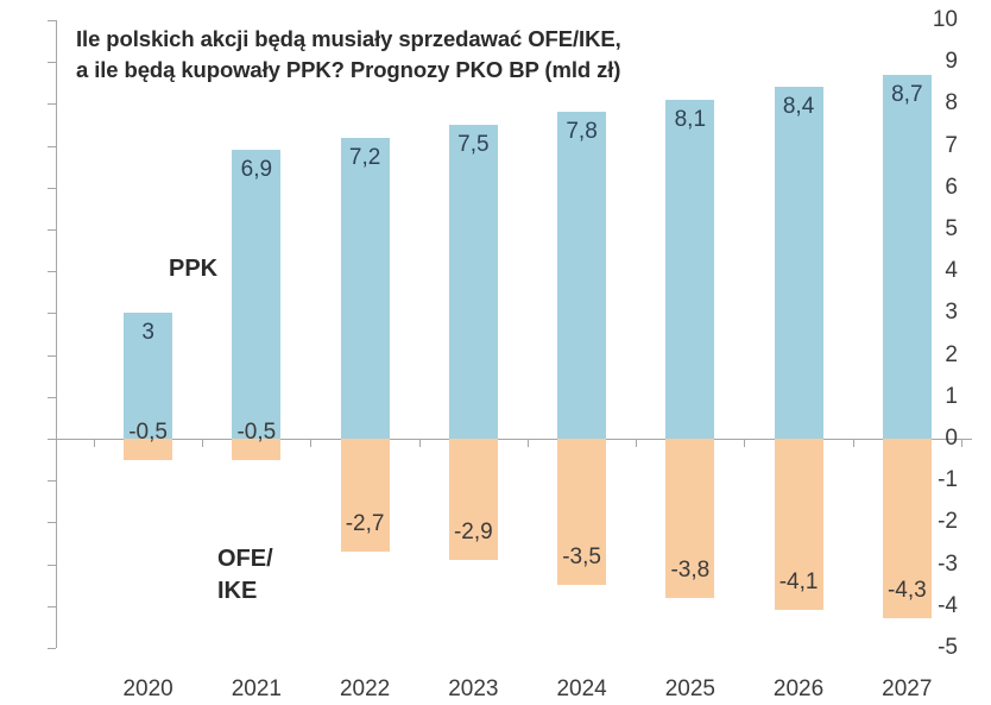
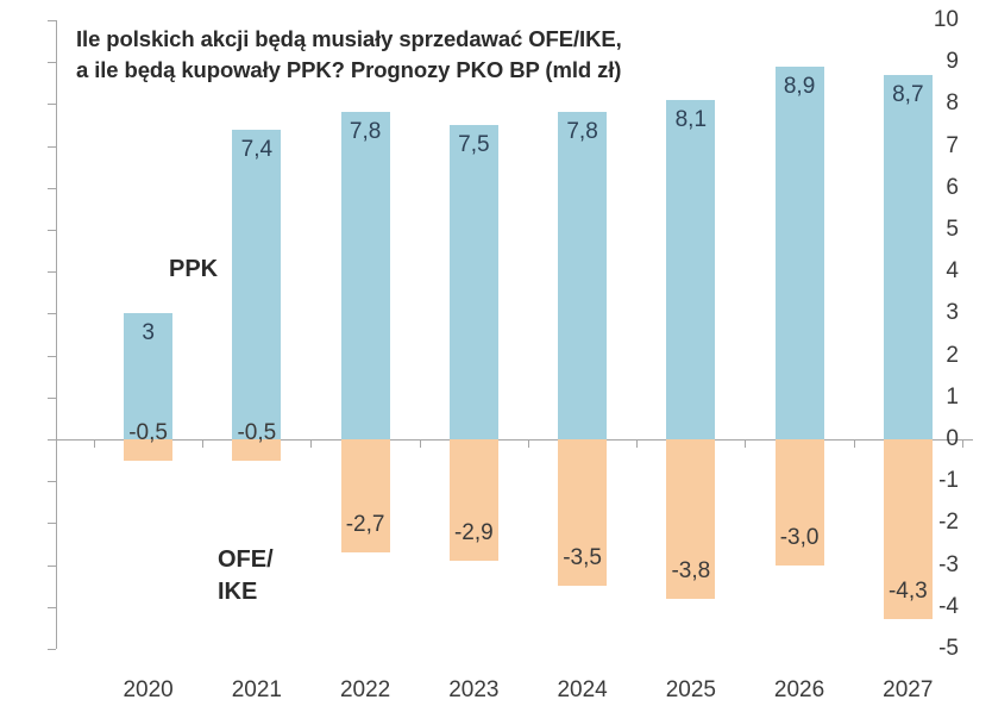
PPK/2021: 6,9 -> 7,4
PPK/2022: 7,2 -> 7,8
PPK/2026: 8,4 -> 8,9
OFE/IKE/2026: -4,1 -> -3,0
